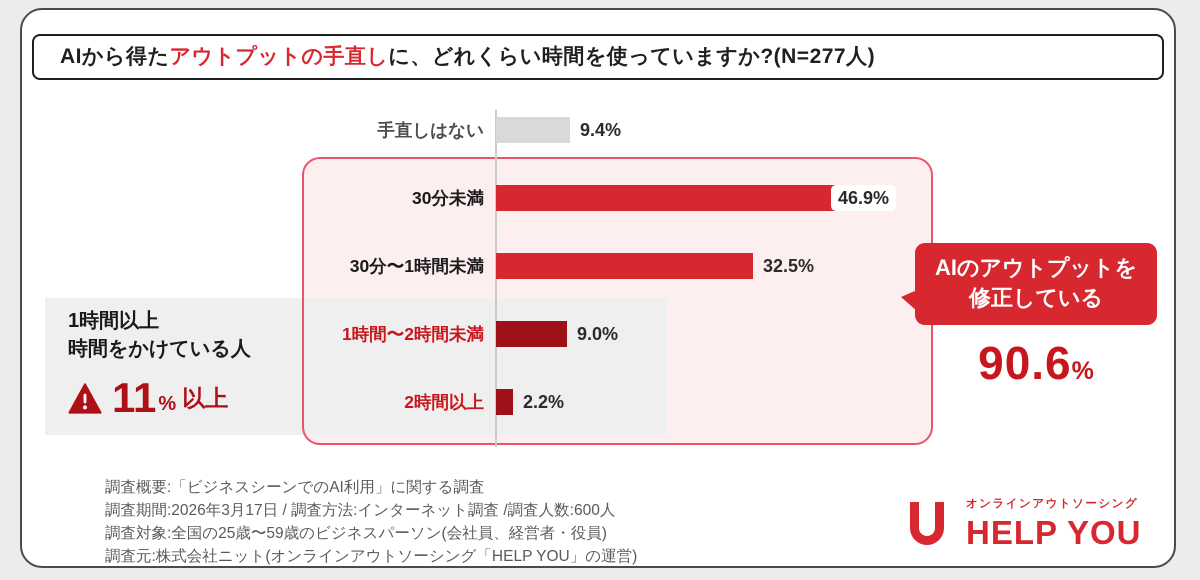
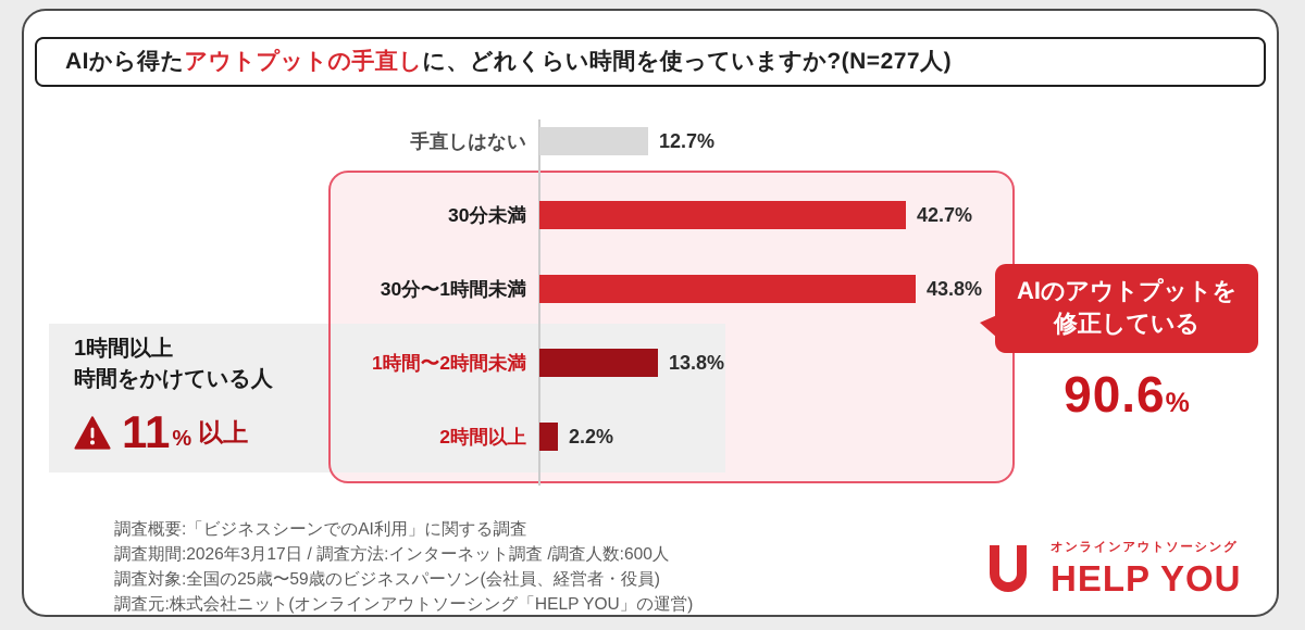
手直しはない: 9.4% -> 12.7%
30分未満: 46.9% -> 42.7%
30分〜1時間未満: 32.5% -> 43.8%
1時間〜2時間未満: 9.0% -> 13.8%
